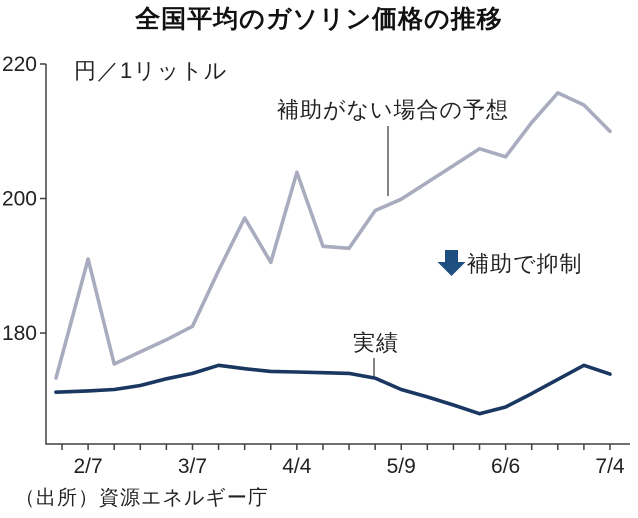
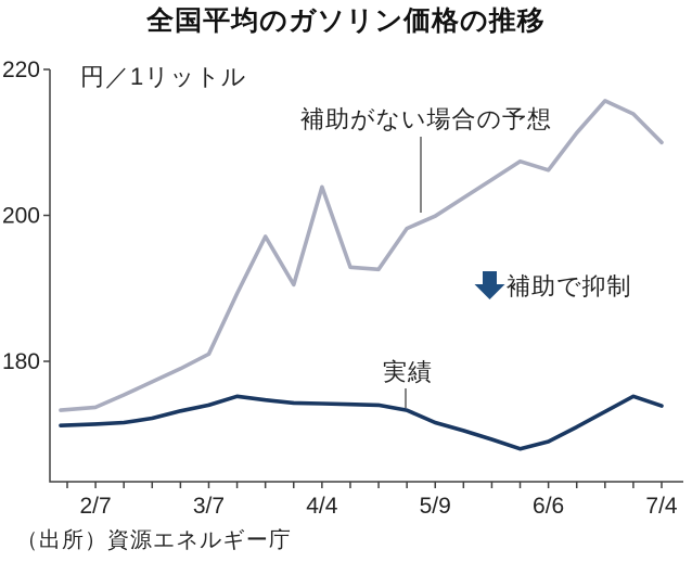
補助がない場合の予想/2/7: 191 -> 174
